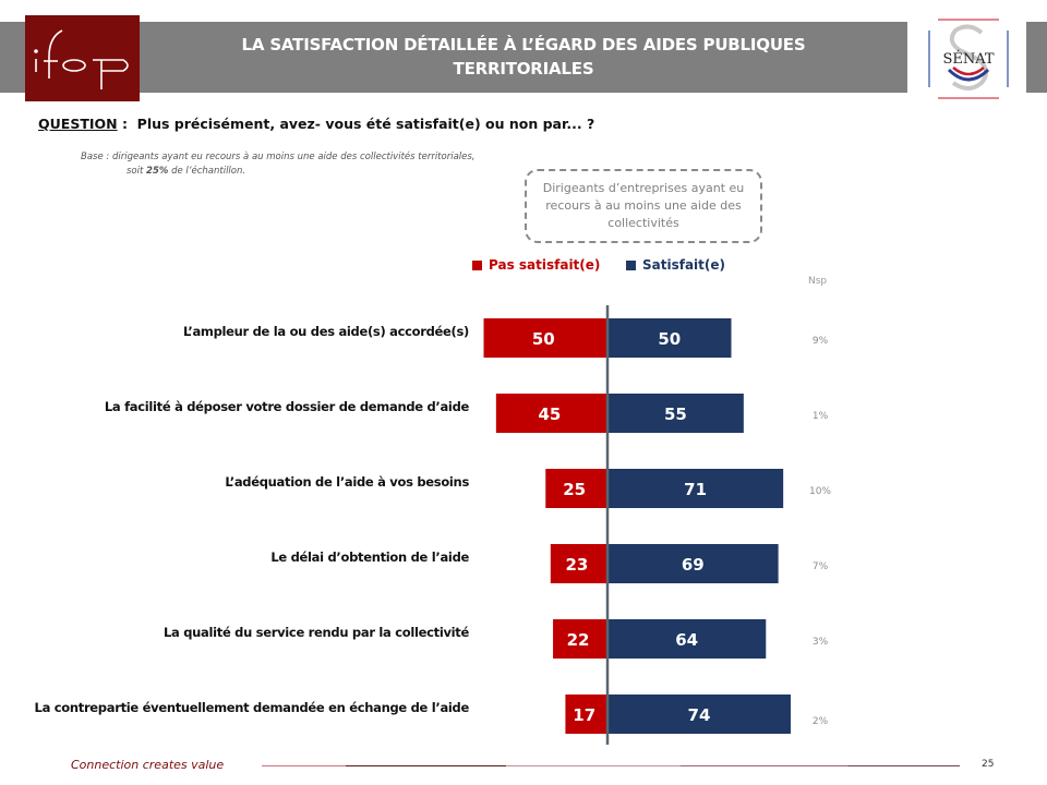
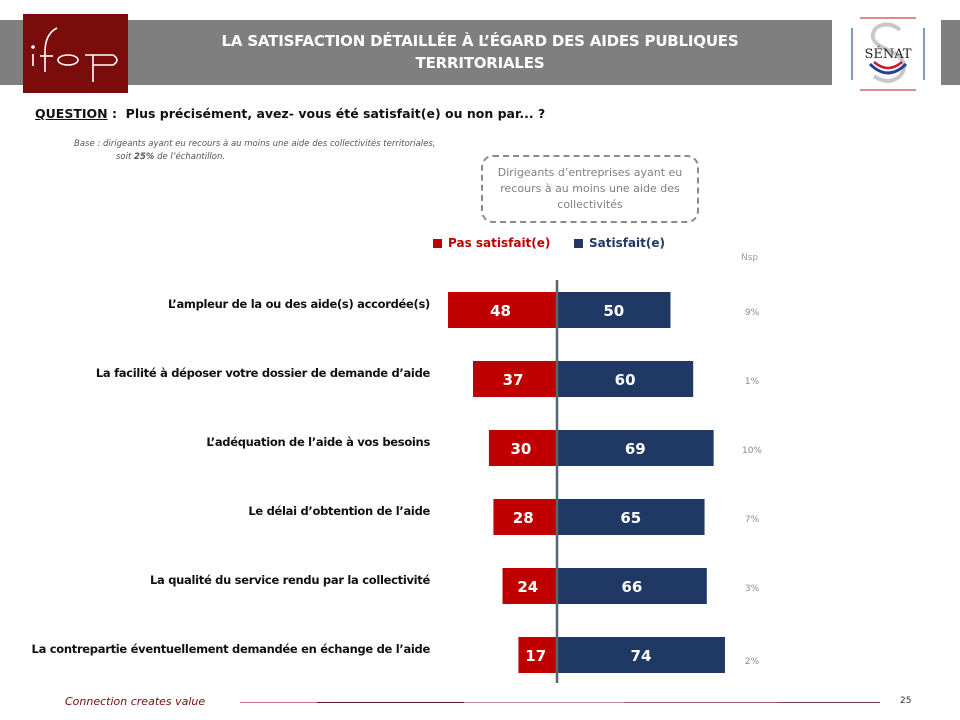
Pas satisfait(e)/L’ampleur de la ou des aide(s) accordée(s): 50 -> 48
Pas satisfait(e)/La facilité à déposer votre dossier de demande d’aide: 45 -> 37
Satisfait(e)/La facilité à déposer votre dossier de demande d’aide: 55 -> 60
Pas satisfait(e)/L’adéquation de l’aide à vos besoins: 25 -> 30
Satisfait(e)/L’adéquation de l’aide à vos besoins: 71 -> 69
Pas satisfait(e)/Le délai d’obtention de l’aide: 23 -> 28
Satisfait(e)/Le délai d’obtention de l’aide: 69 -> 65
Pas satisfait(e)/La qualité du service rendu par la collectivité: 22 -> 24
Satisfait(e)/La qualité du service rendu par la collectivité: 64 -> 66
